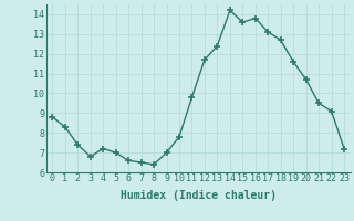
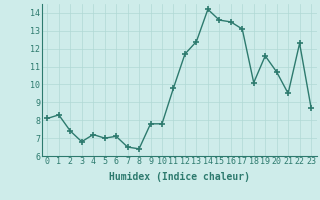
0: 8.8 -> 8.1
6: 6.6 -> 7.1
9: 7.0 -> 7.8
16: 13.8 -> 13.5
18: 12.7 -> 10.1
22: 9.1 -> 12.3
23: 7.2 -> 8.7
